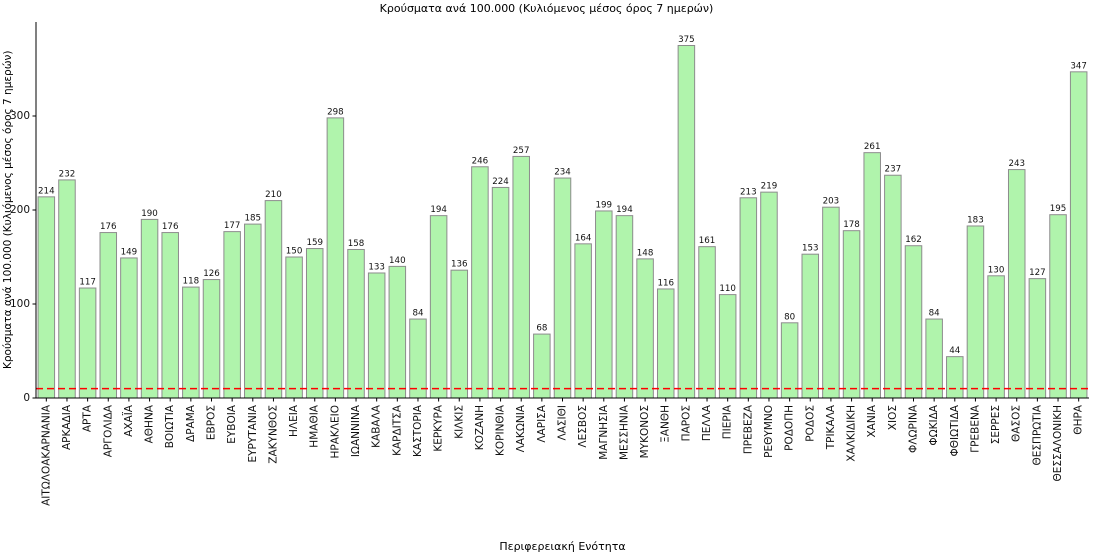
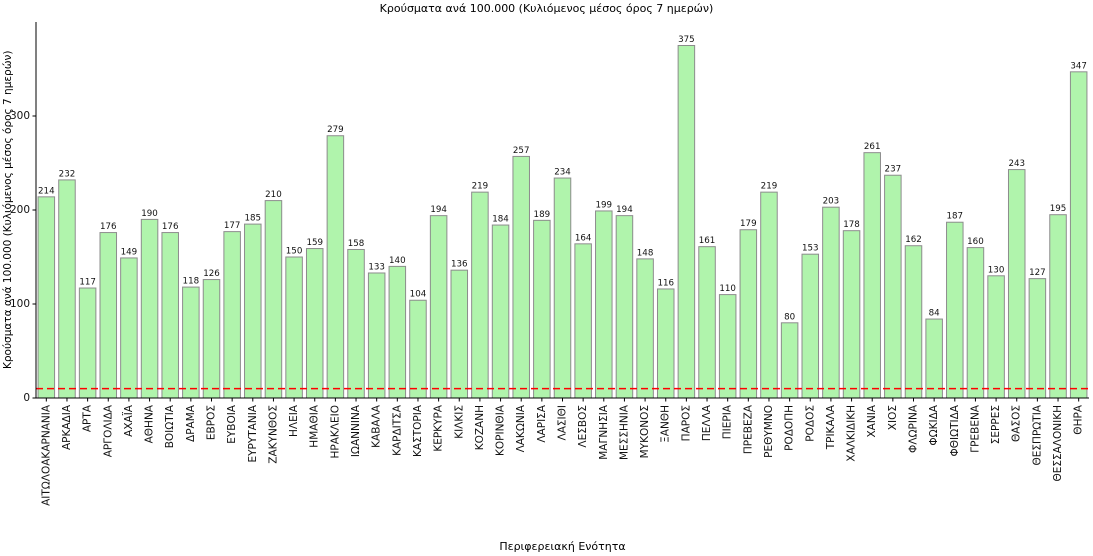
ΗΡΑΚΛΕΙΟ: 298 -> 279
ΚΑΣΤΟΡΙΑ: 84 -> 104
ΚΟΖΑΝΗ: 246 -> 219
ΚΟΡΙΝΘΙΑ: 224 -> 184
ΛΑΡΙΣΑ: 68 -> 189
ΠΡΕΒΕΖΑ: 213 -> 179
ΦΘΙΩΤΙΔΑ: 44 -> 187
ΓΡΕΒΕΝΑ: 183 -> 160
